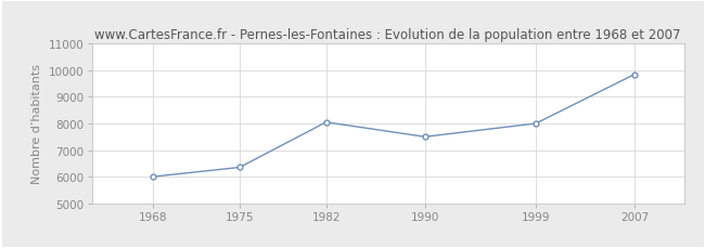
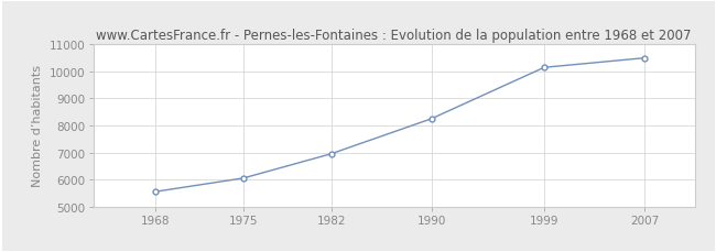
1968: 6000 -> 5550
1975: 6350 -> 6050
1982: 8050 -> 6950
1990: 7500 -> 8250
1999: 8000 -> 10150
2007: 9850 -> 10500
